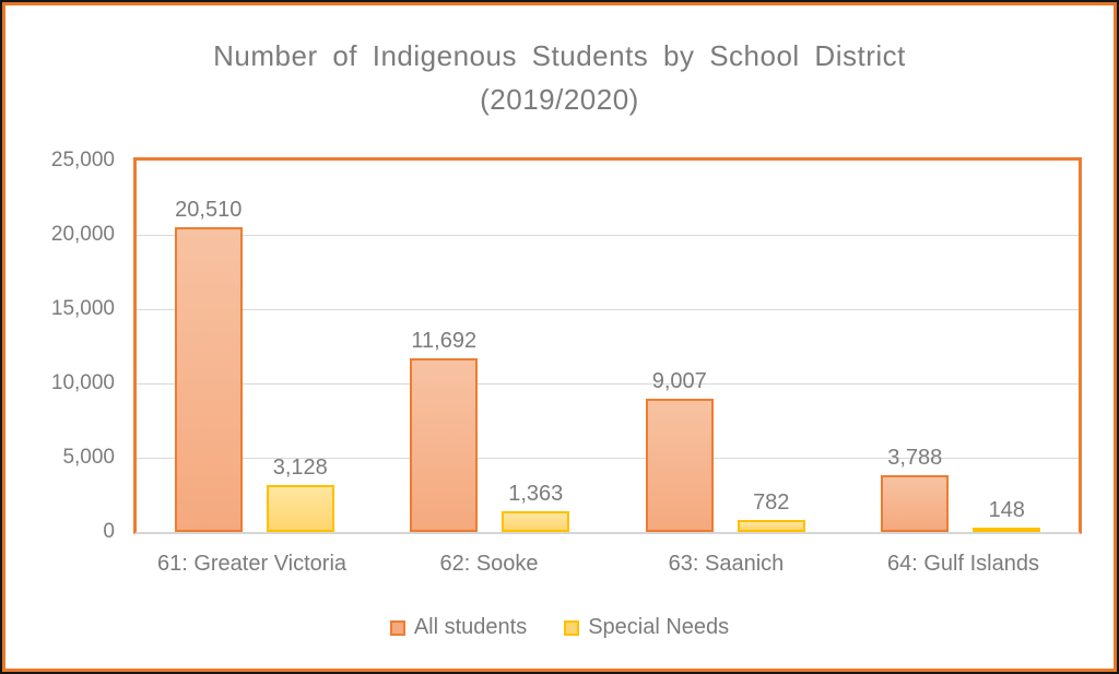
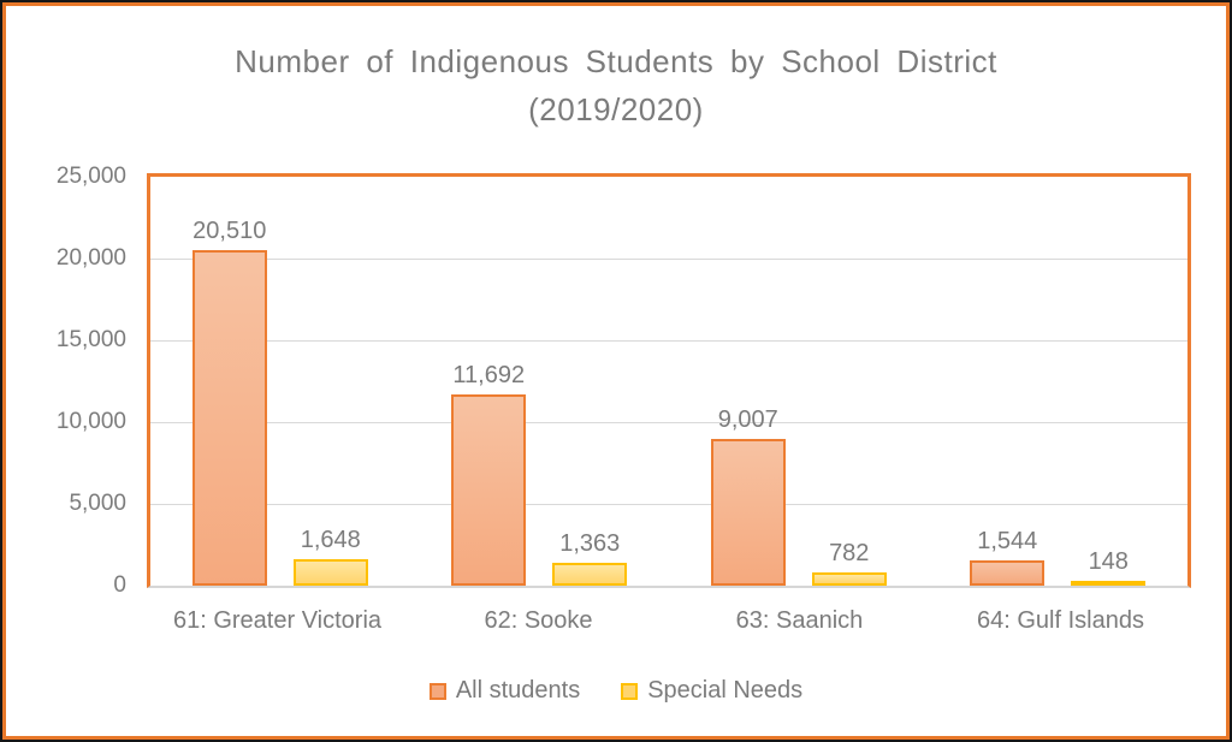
Special Needs/61: Greater Victoria: 3,128 -> 1,648
All students/64: Gulf Islands: 3,788 -> 1,544
